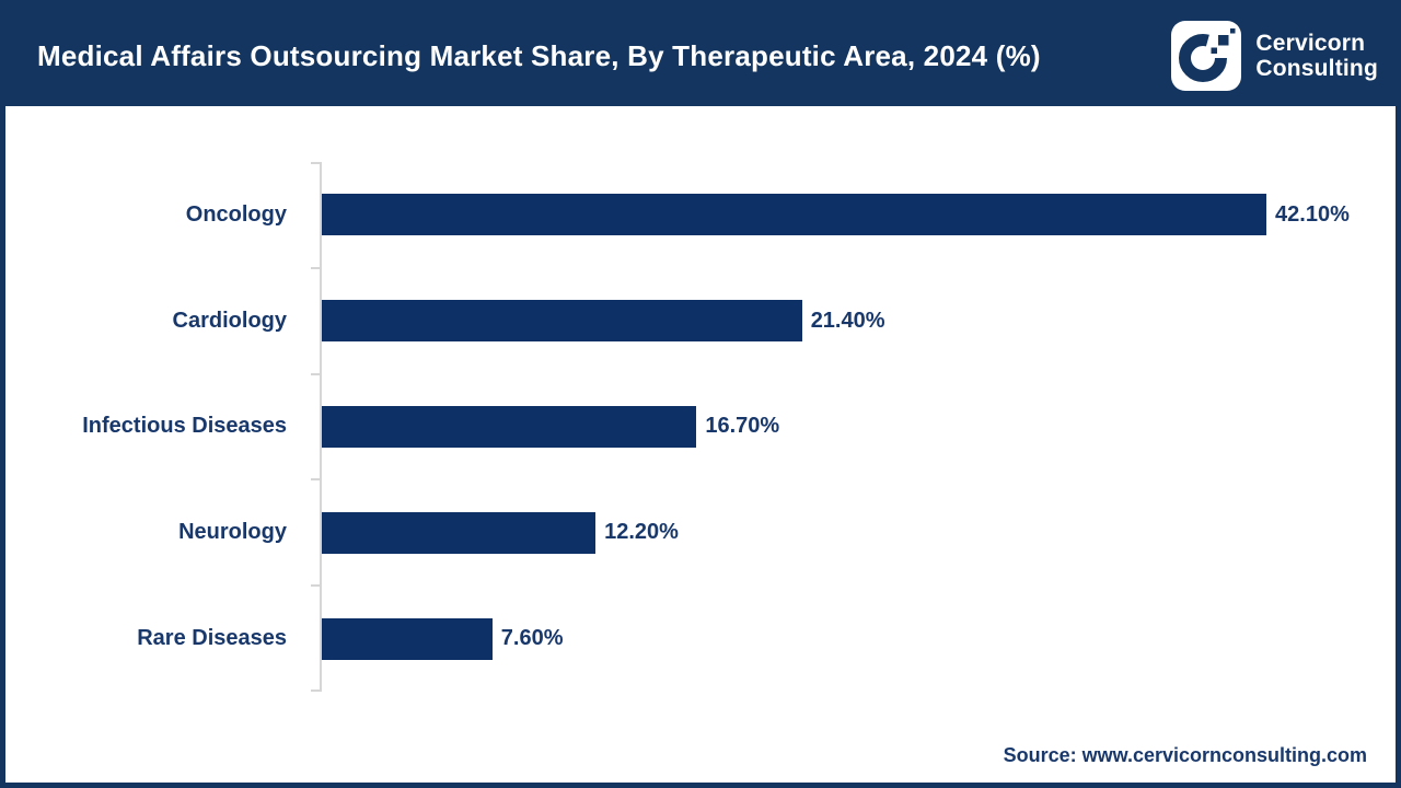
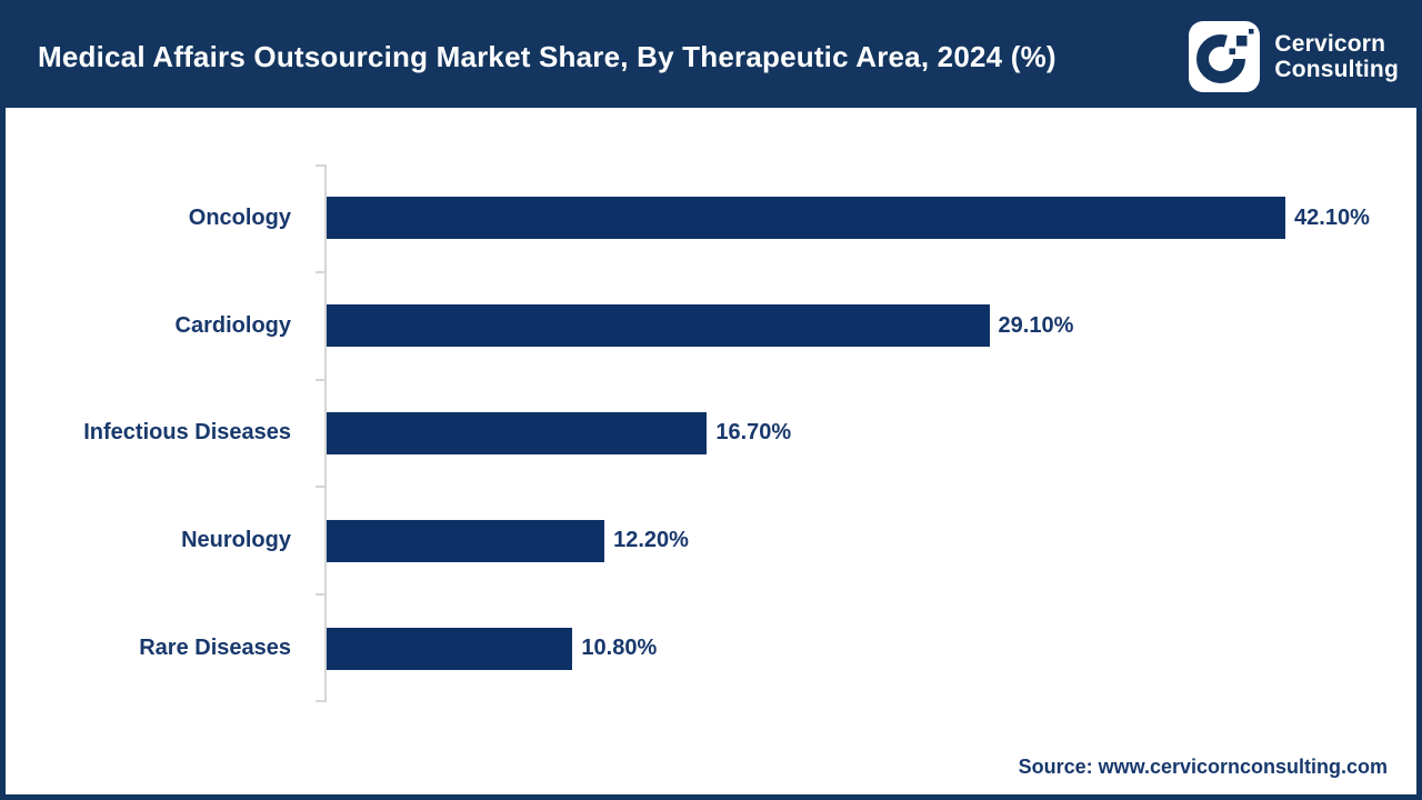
Cardiology: 21.40% -> 29.10%
Rare Diseases: 7.60% -> 10.80%
